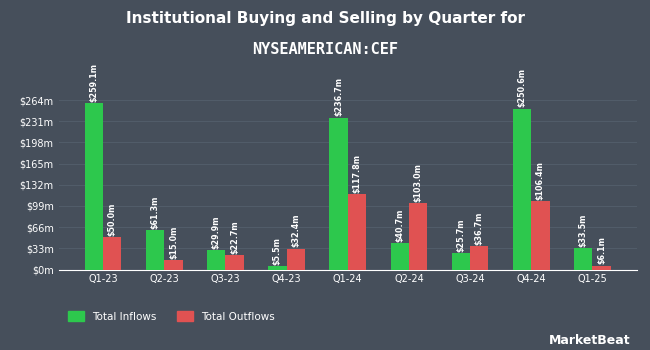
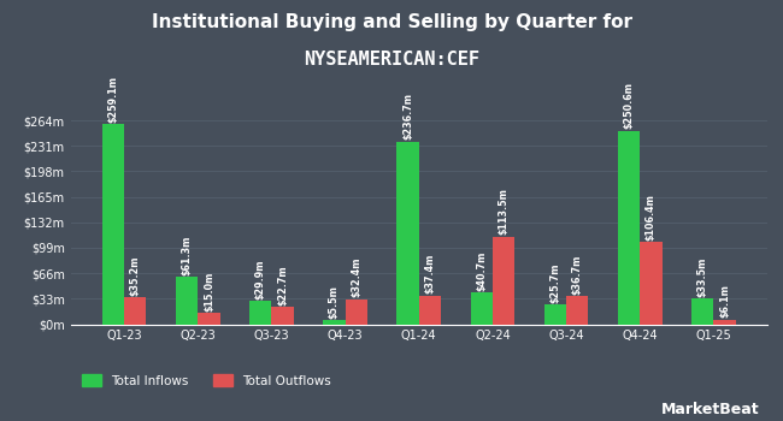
Total Outflows/Q1-23: $50.0m -> $35.2m
Total Outflows/Q1-24: $117.8m -> $37.4m
Total Outflows/Q2-24: $103.0m -> $113.5m
